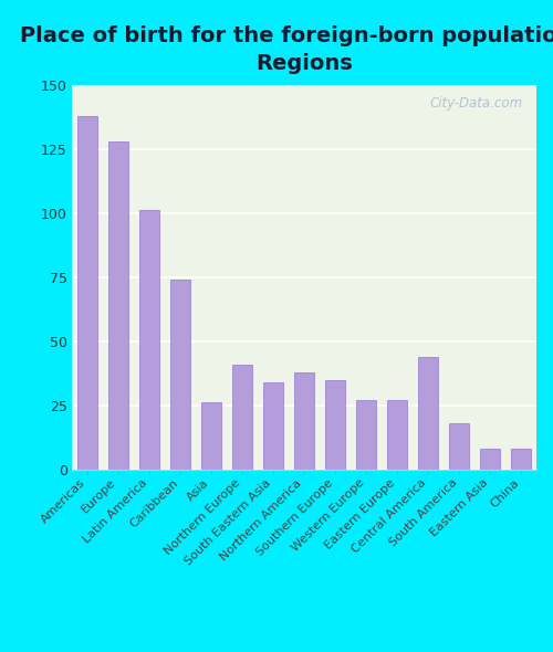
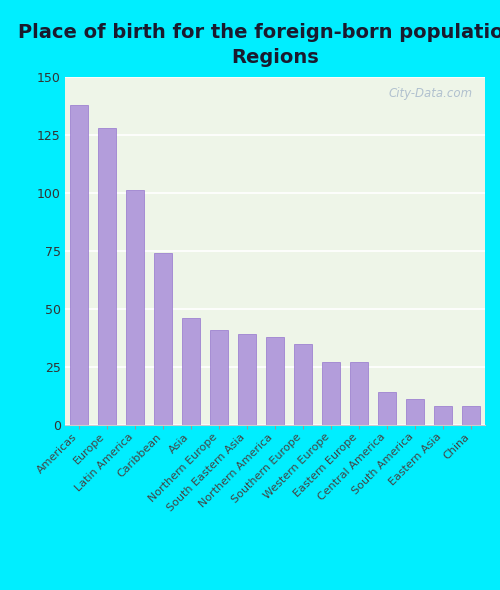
Asia: 26 -> 46
South Eastern Asia: 34 -> 39
Central America: 44 -> 14
South America: 18 -> 11
